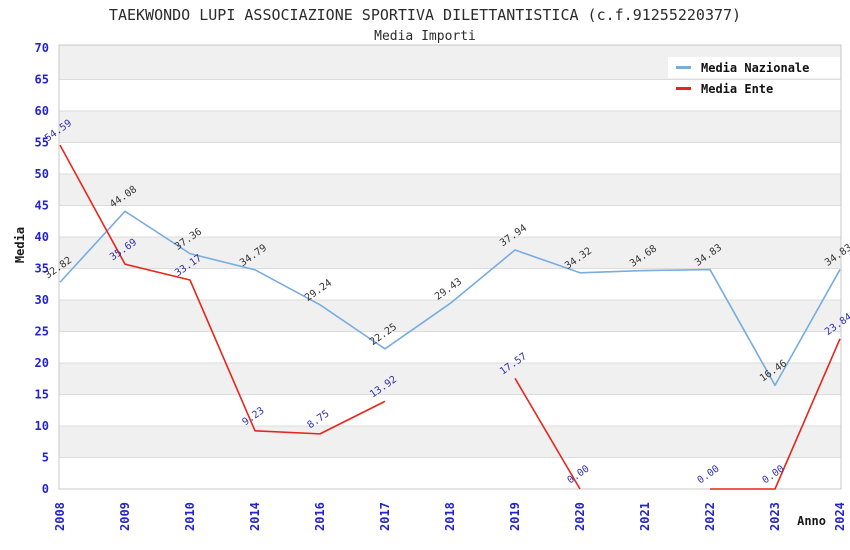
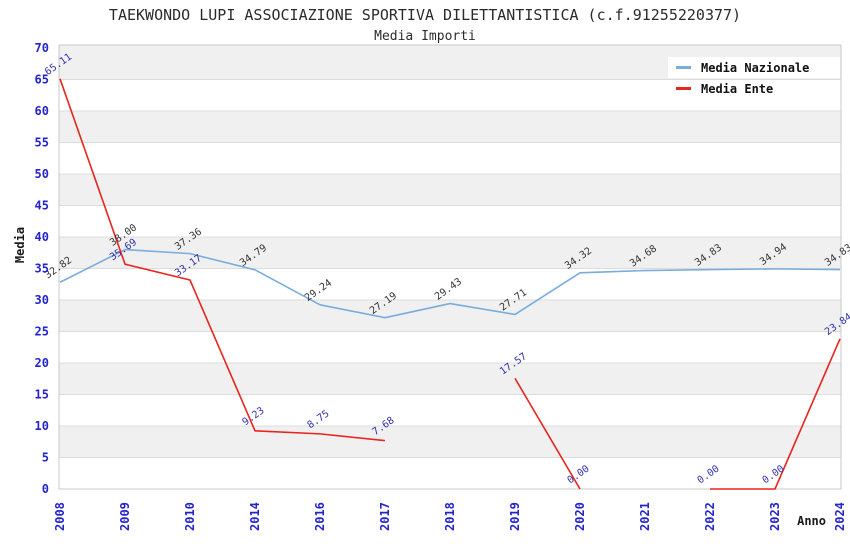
Media Ente/2008: 54.59 -> 65.11
Media Nazionale/2009: 44.08 -> 38.00
Media Nazionale/2017: 22.25 -> 27.19
Media Ente/2017: 13.92 -> 7.68
Media Nazionale/2019: 37.94 -> 27.71
Media Nazionale/2023: 16.46 -> 34.94
